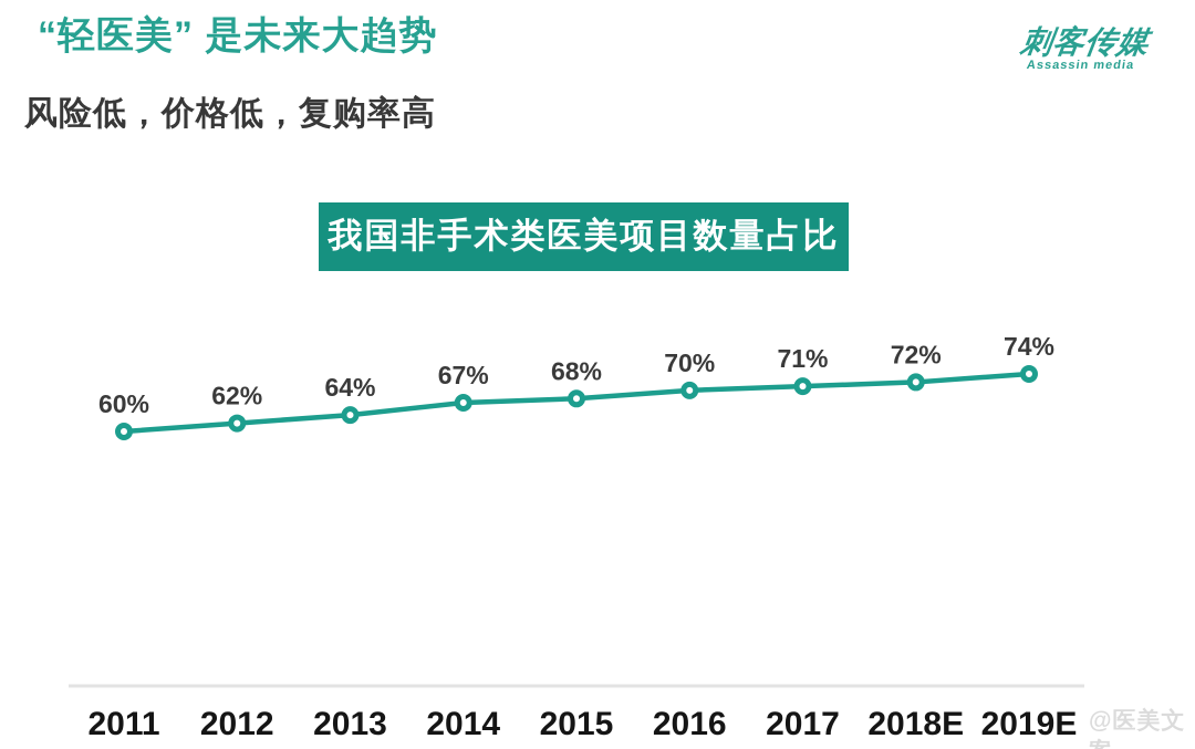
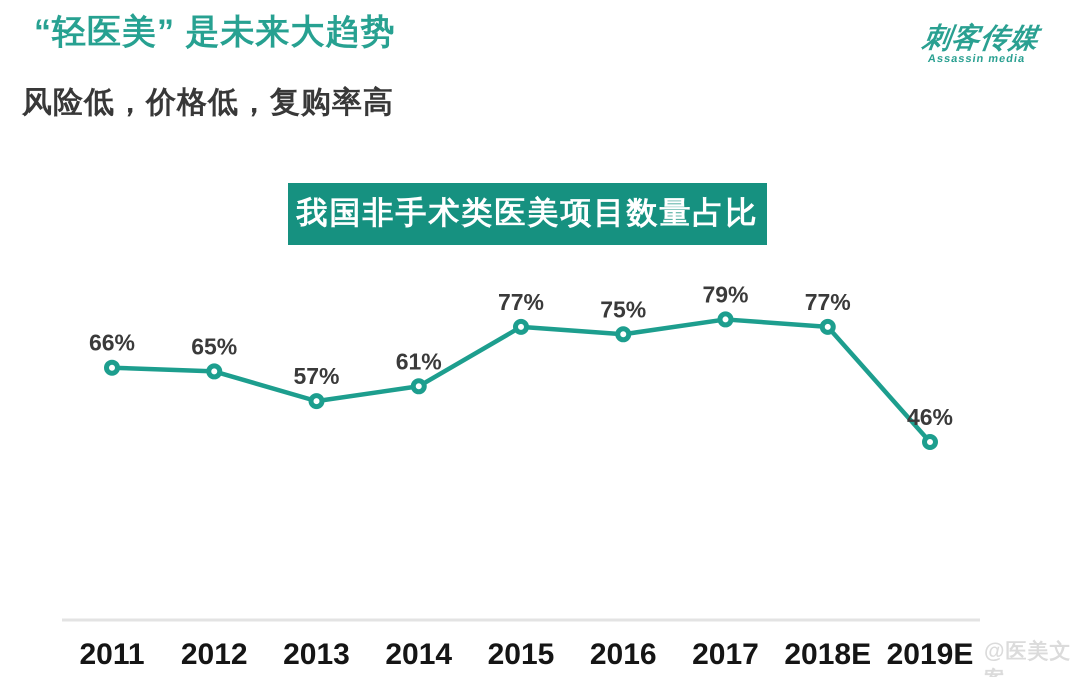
2011: 60% -> 66%
2012: 62% -> 65%
2013: 64% -> 57%
2014: 67% -> 61%
2015: 68% -> 77%
2016: 70% -> 75%
2017: 71% -> 79%
2018E: 72% -> 77%
2019E: 74% -> 46%
